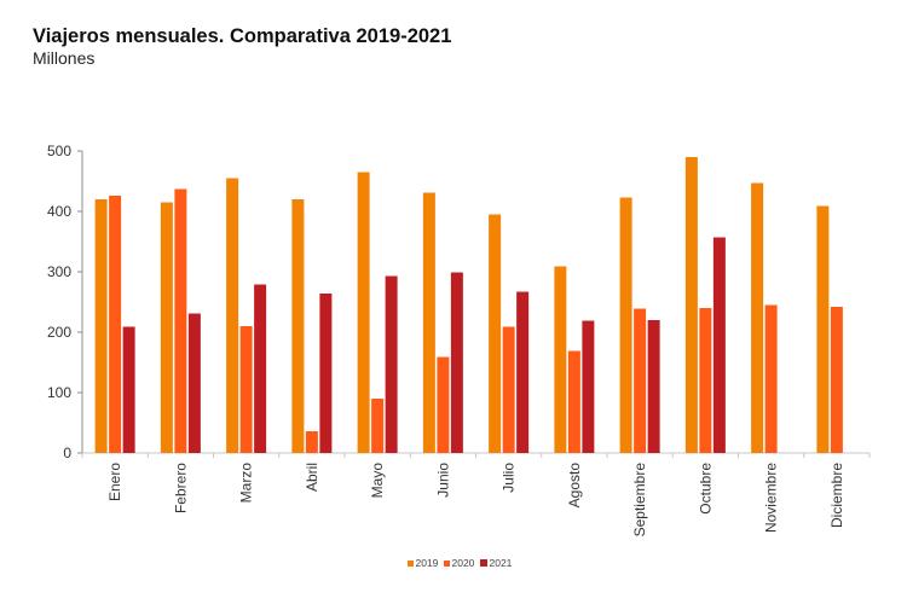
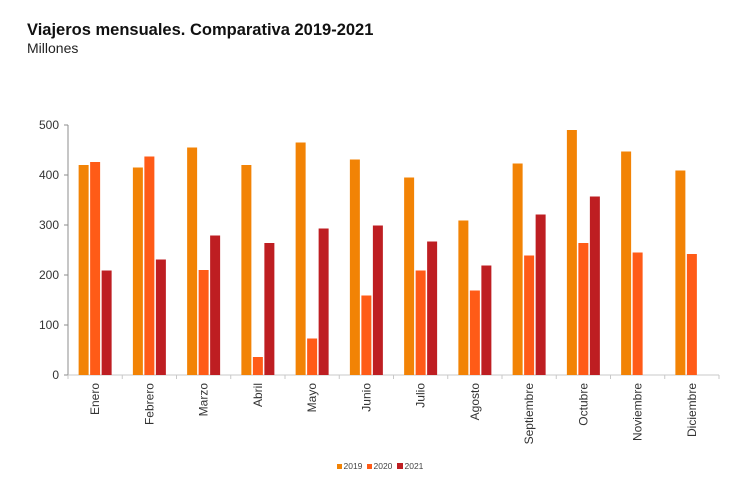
2020/Mayo: 90 -> 70
2021/Septiembre: 220 -> 320
2020/Octubre: 240 -> 260
